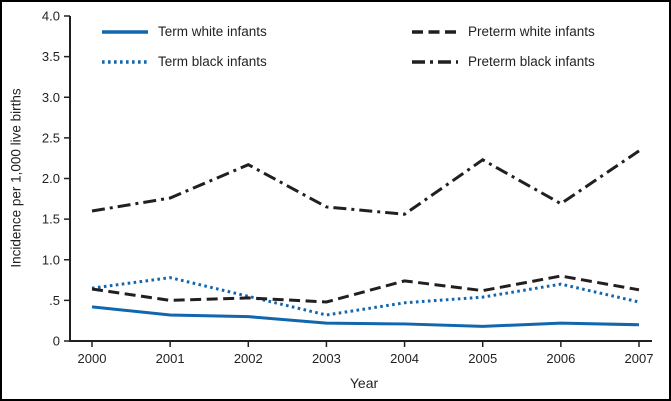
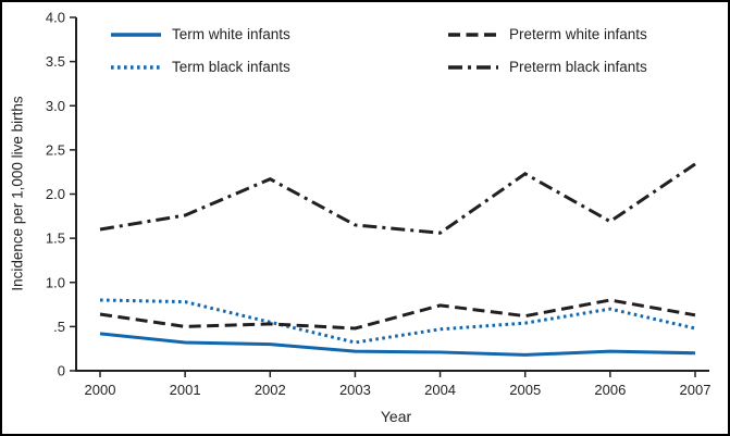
Term black infants/2000: 0.7 -> 0.8
